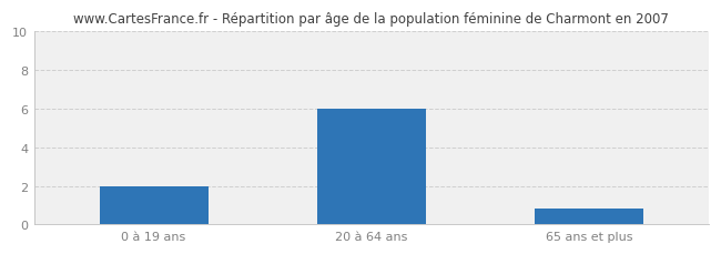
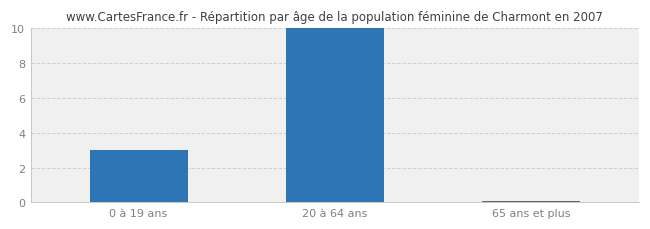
0 à 19 ans: 2.0 -> 3.0
20 à 64 ans: 6.0 -> 10.0
65 ans et plus: 0.8 -> 0.1
